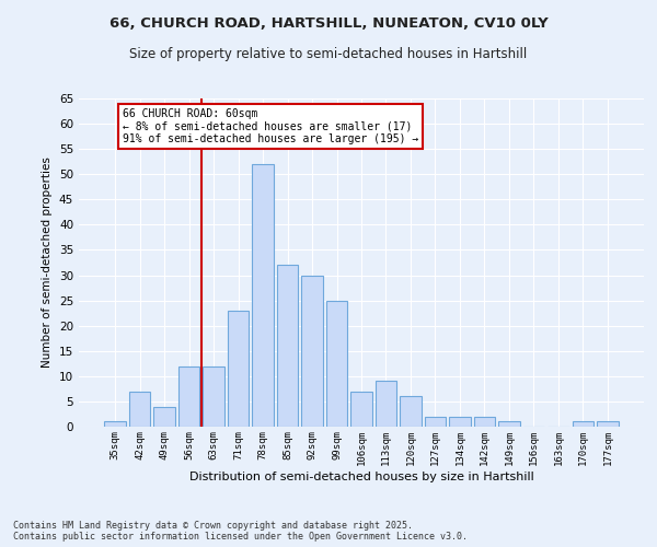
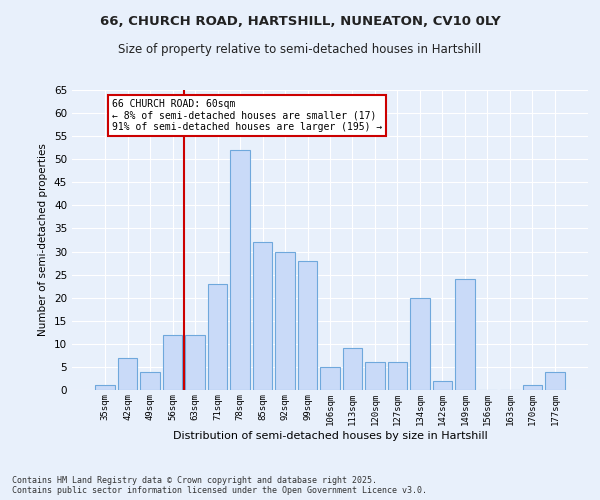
99sqm: 25 -> 28
106sqm: 7 -> 5
127sqm: 2 -> 6
134sqm: 2 -> 20
149sqm: 1 -> 24
177sqm: 1 -> 4
